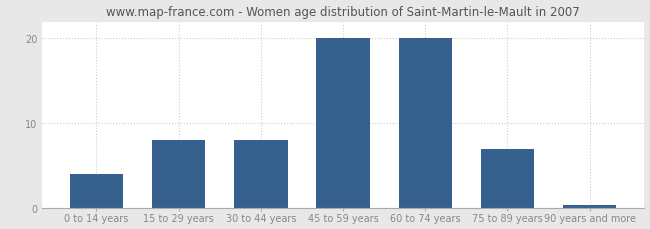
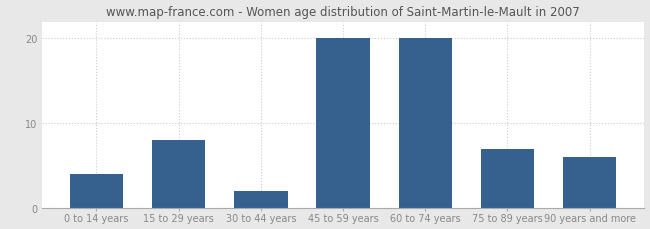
30 to 44 years: 8.0 -> 2.0
90 years and more: 0.3 -> 6.0
